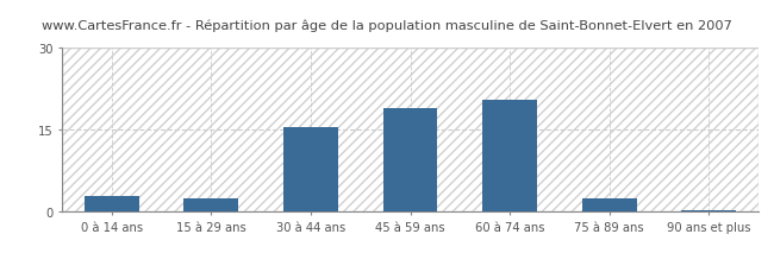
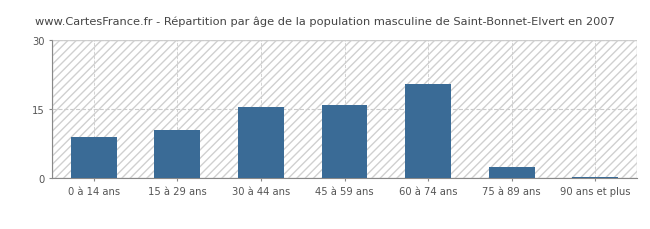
0 à 14 ans: 3.0 -> 9.0
15 à 29 ans: 2.5 -> 10.5
45 à 59 ans: 19.0 -> 16.0
